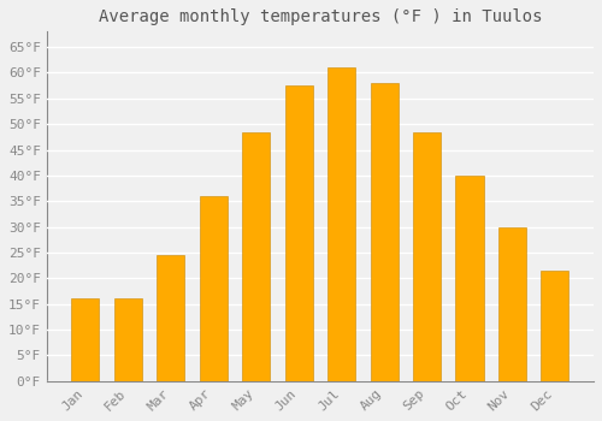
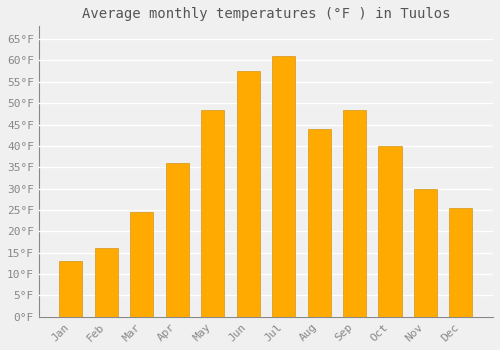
Jan: 16.0°F -> 13.0°F
Aug: 58.0°F -> 44.0°F
Dec: 21.5°F -> 25.5°F
